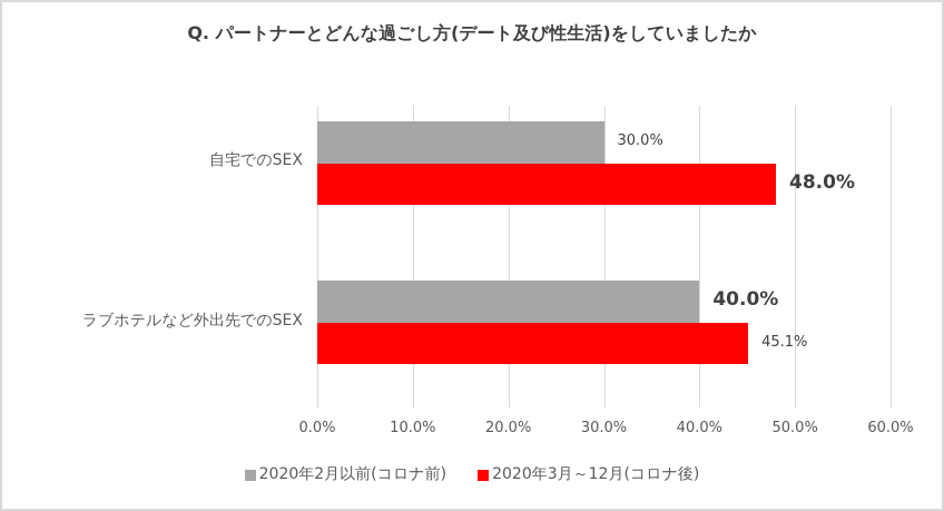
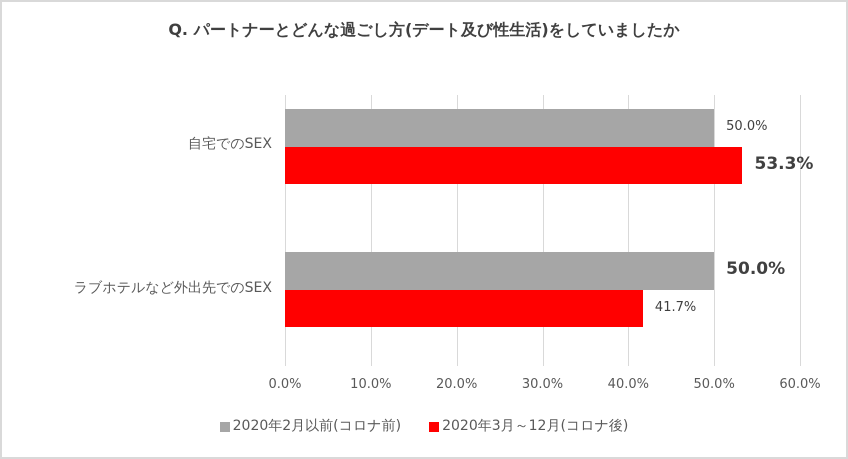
2020年2月以前(コロナ前)/自宅でのSEX: 30.0% -> 50.0%
2020年3月～12月(コロナ後)/自宅でのSEX: 48.0% -> 53.3%
2020年2月以前(コロナ前)/ラブホテルなど外出先でのSEX: 40.0% -> 50.0%
2020年3月～12月(コロナ後)/ラブホテルなど外出先でのSEX: 45.1% -> 41.7%
